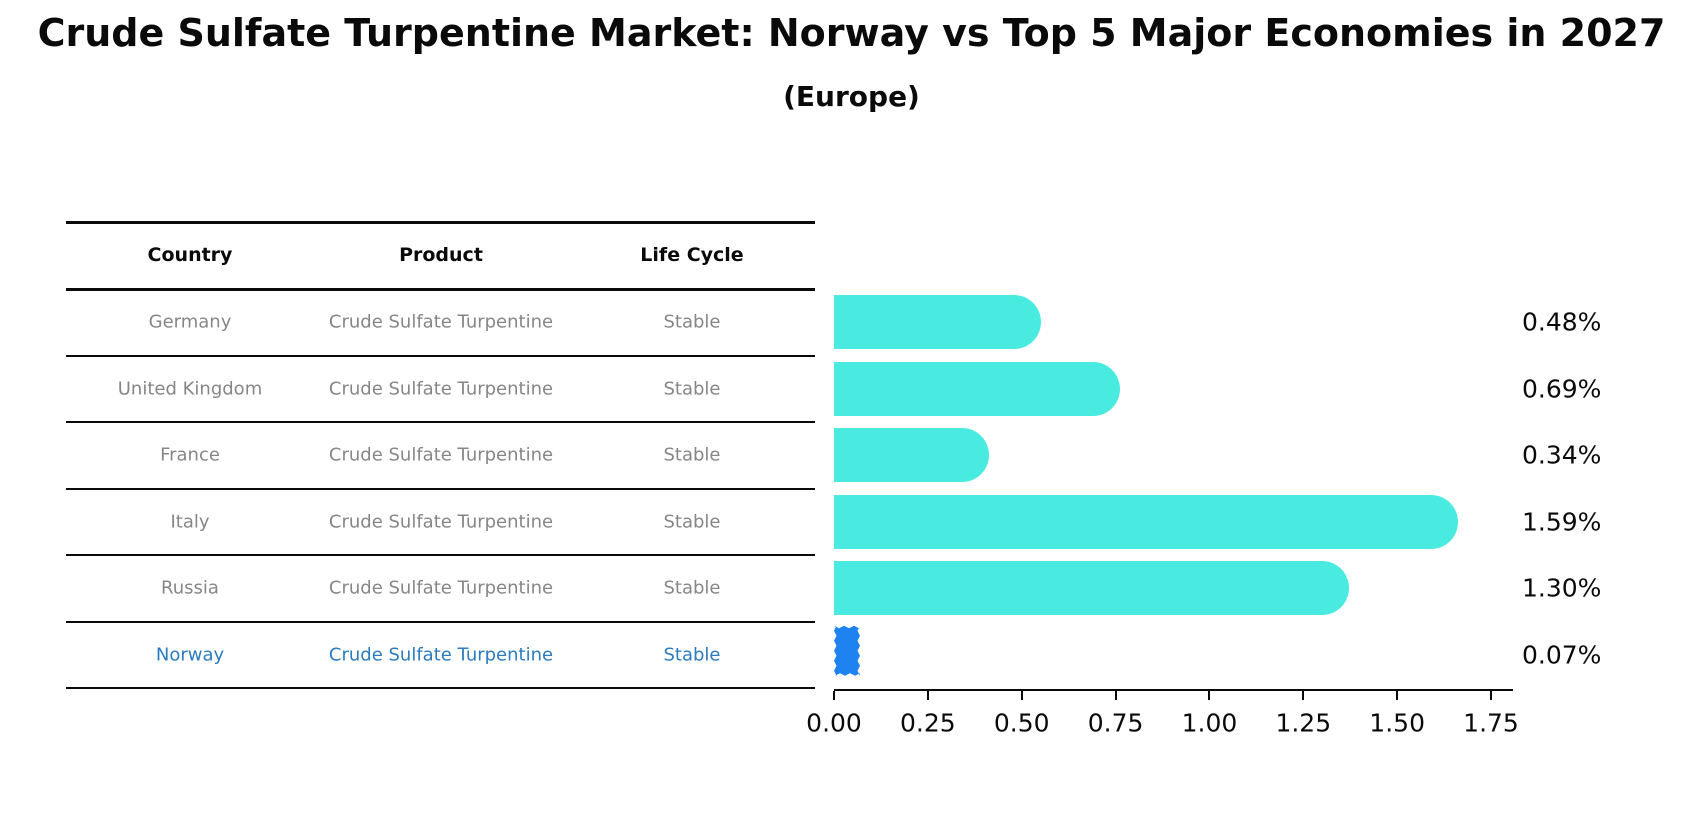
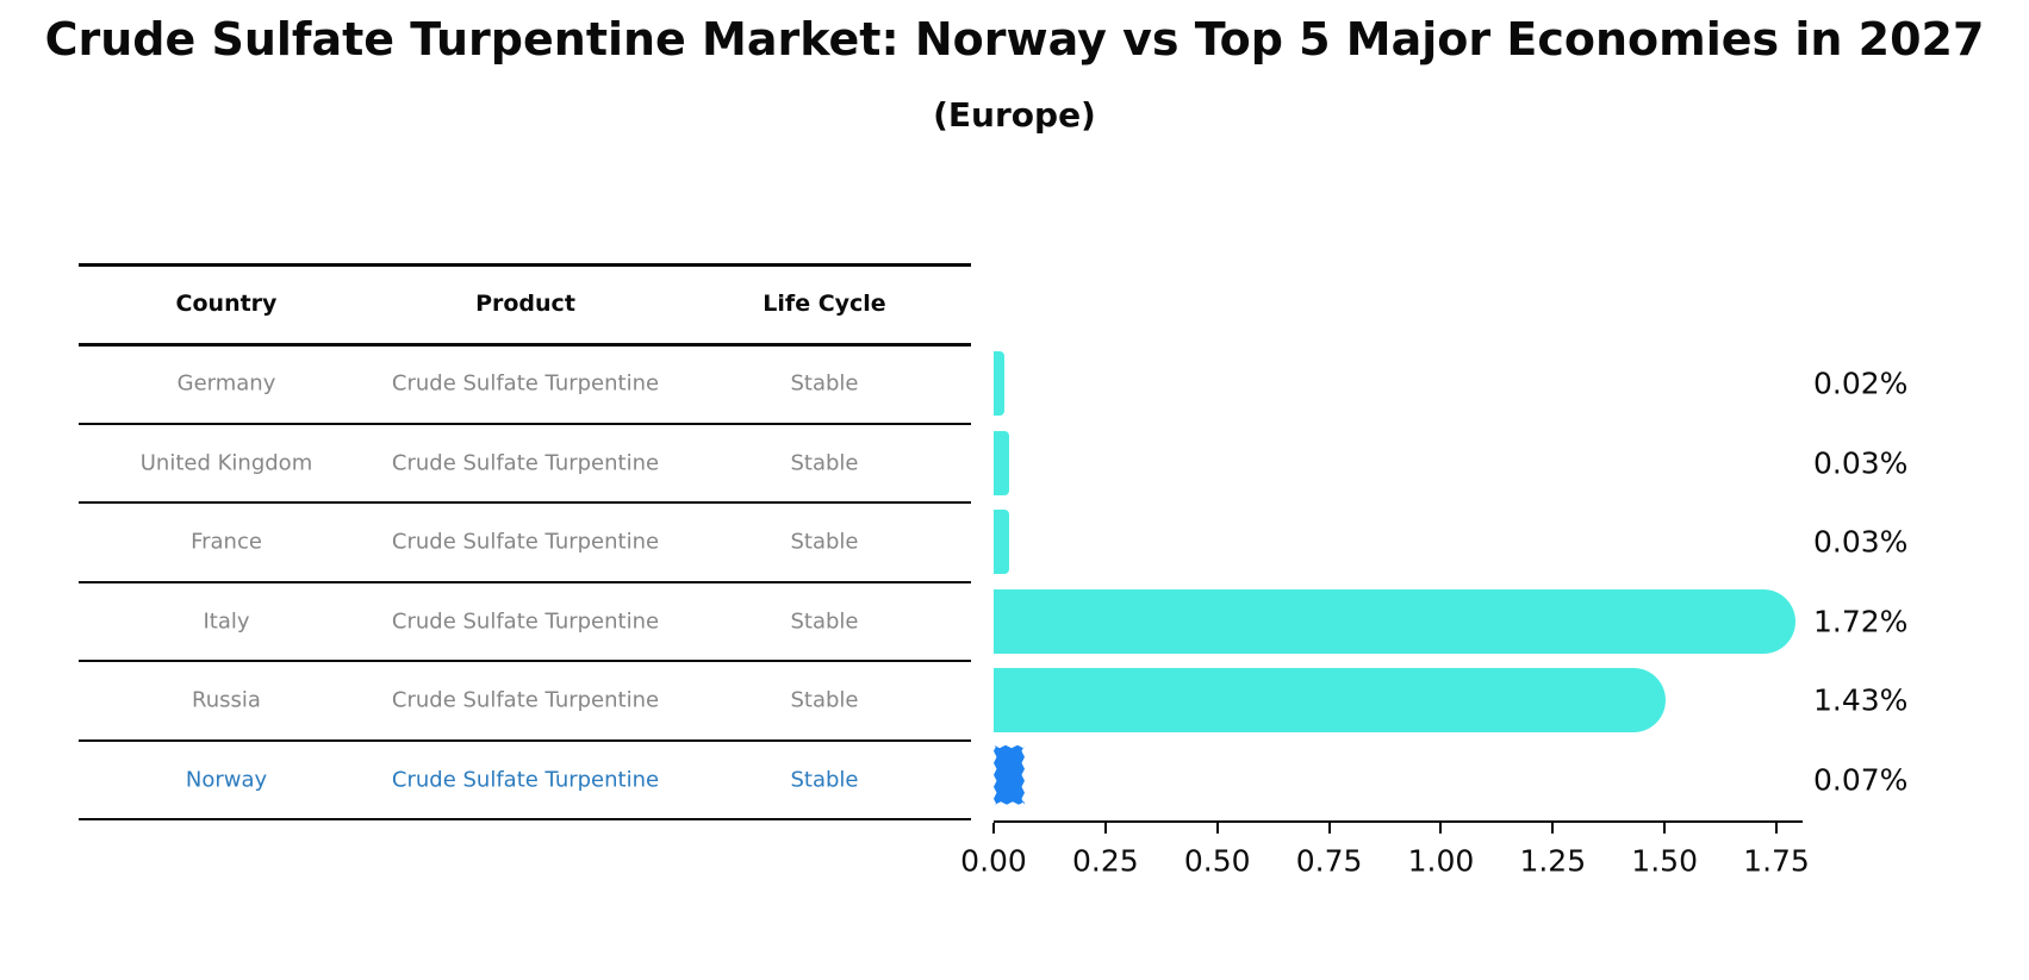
Germany: 0.48% -> 0.02%
United Kingdom: 0.69% -> 0.03%
France: 0.34% -> 0.03%
Italy: 1.59% -> 1.72%
Russia: 1.30% -> 1.43%
